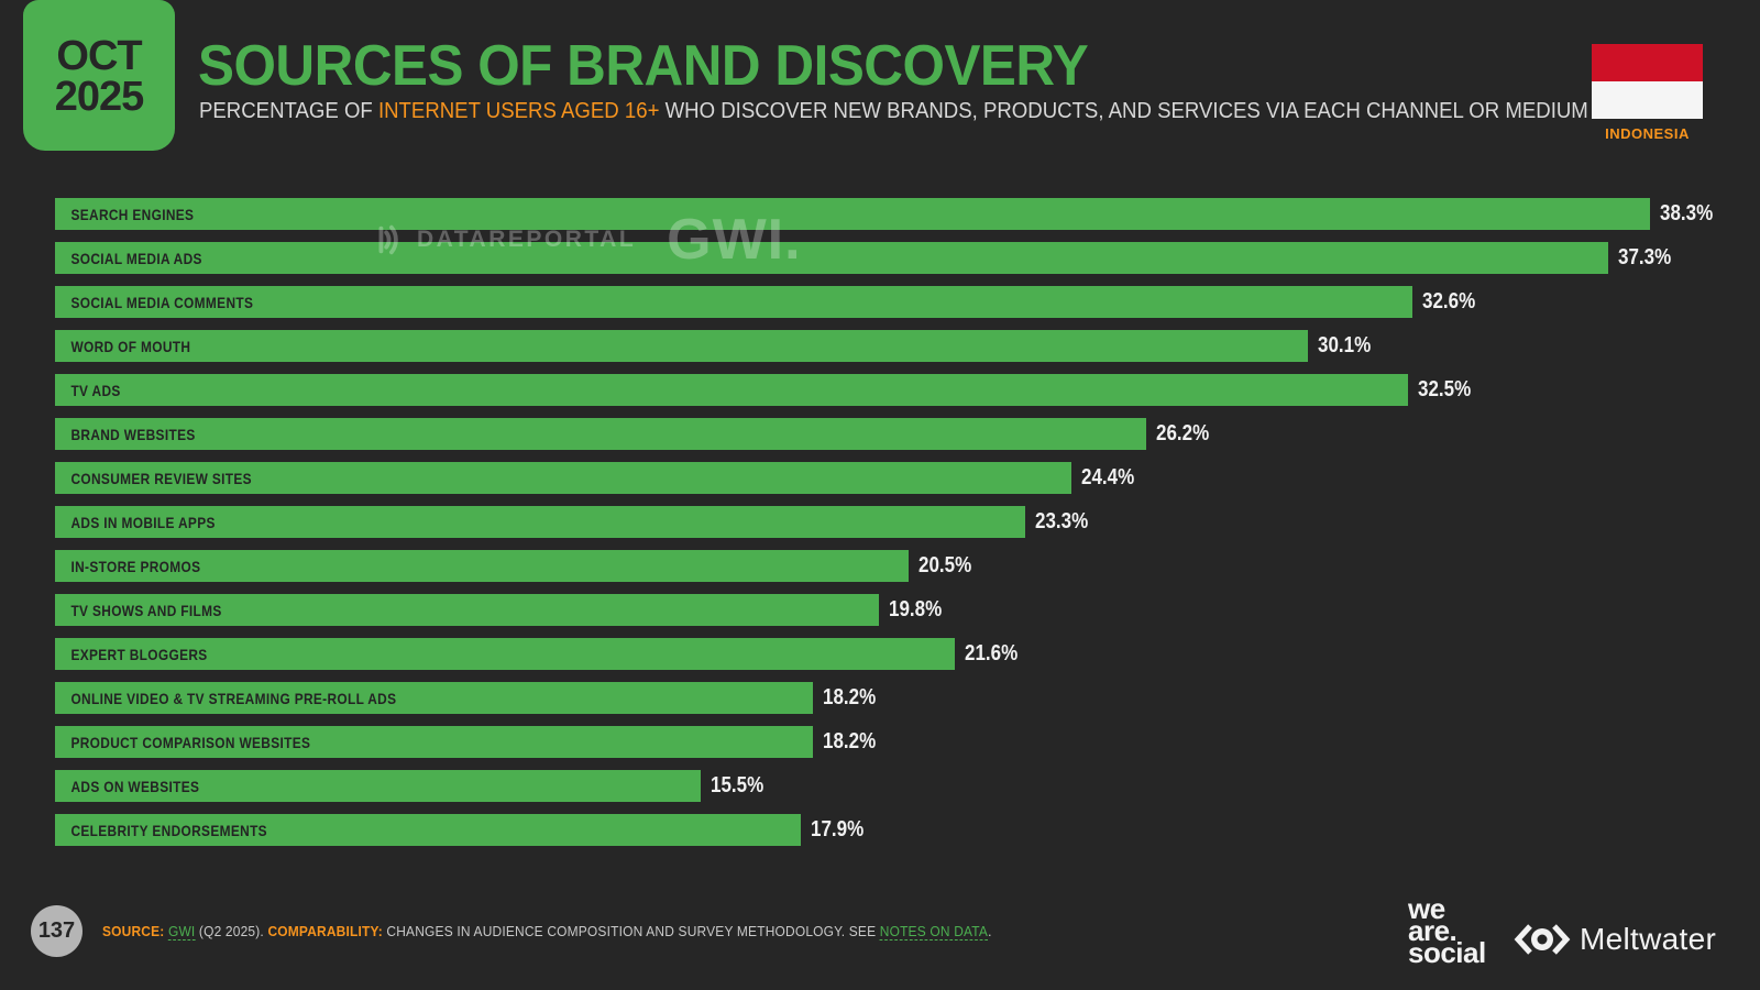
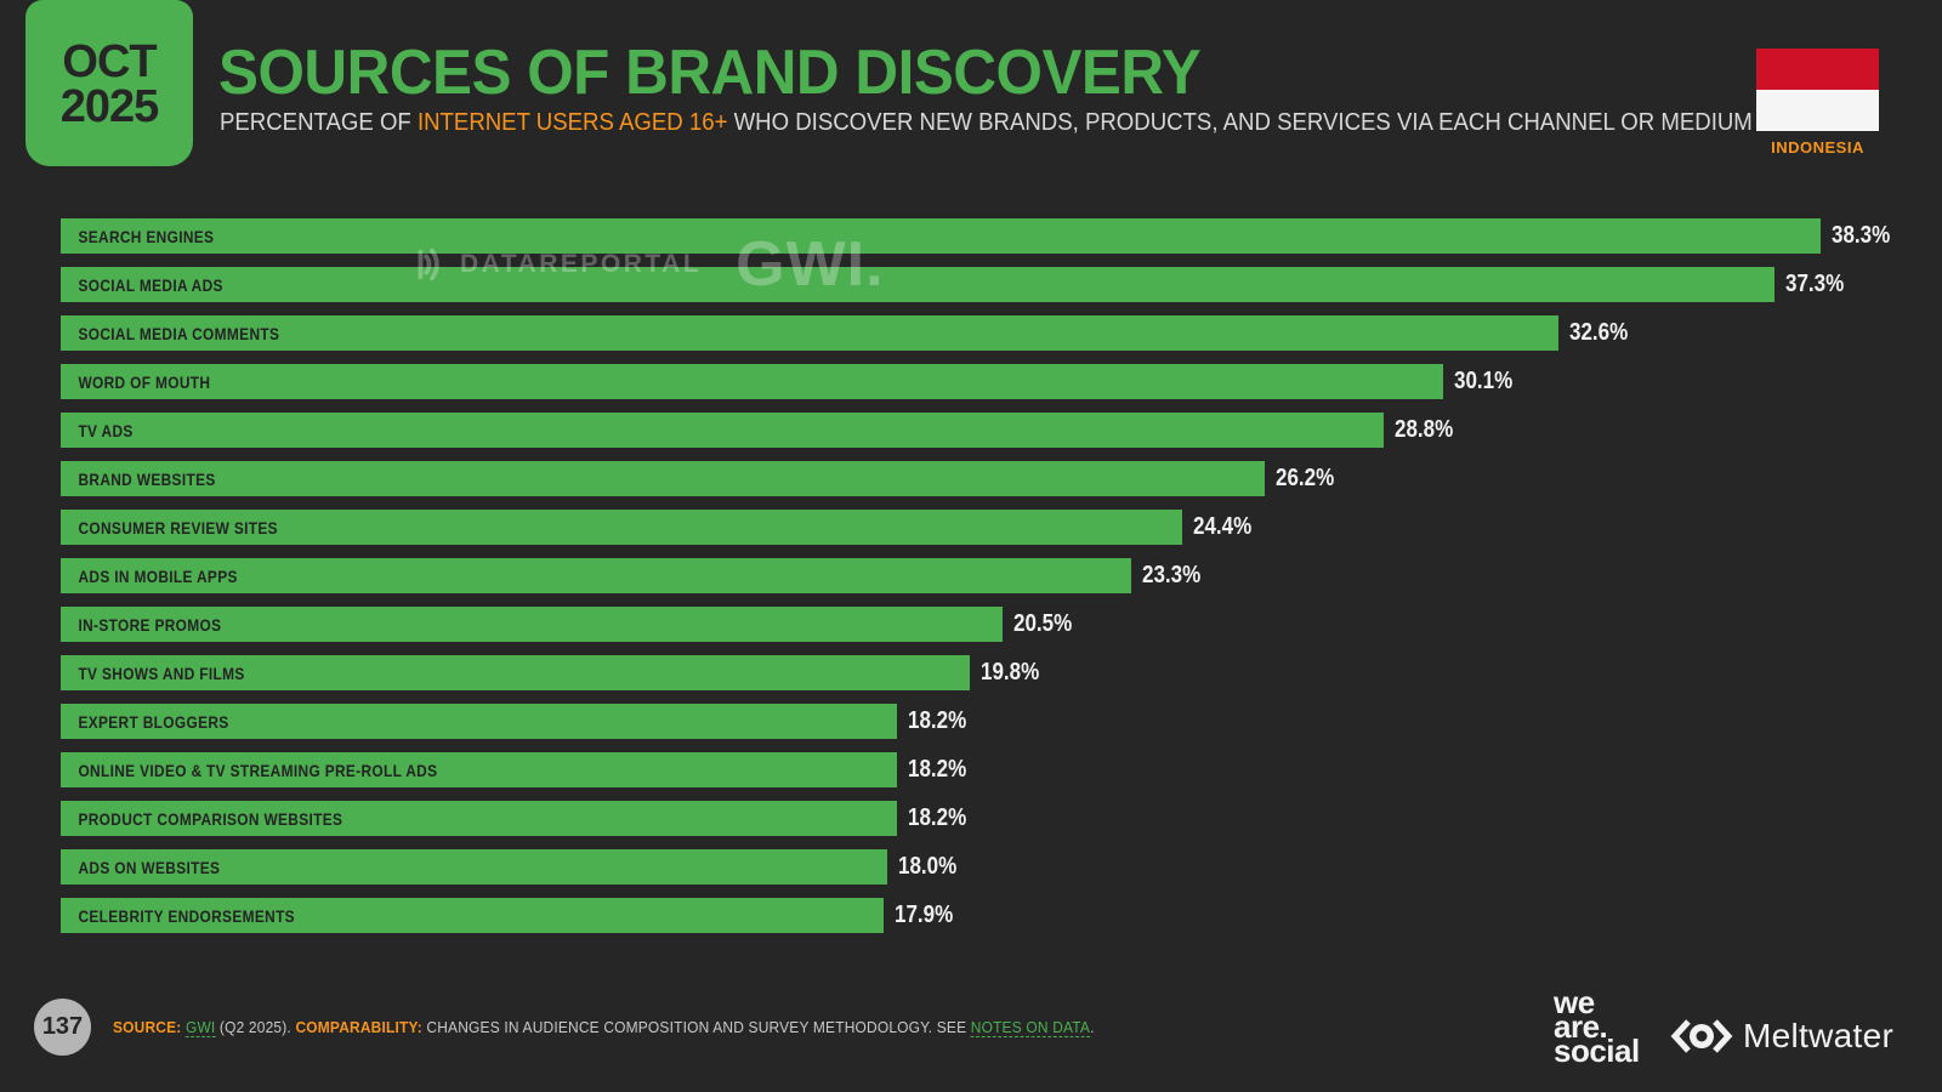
TV ADS: 32.5% -> 28.8%
EXPERT BLOGGERS: 21.6% -> 18.2%
ADS ON WEBSITES: 15.5% -> 18.0%
